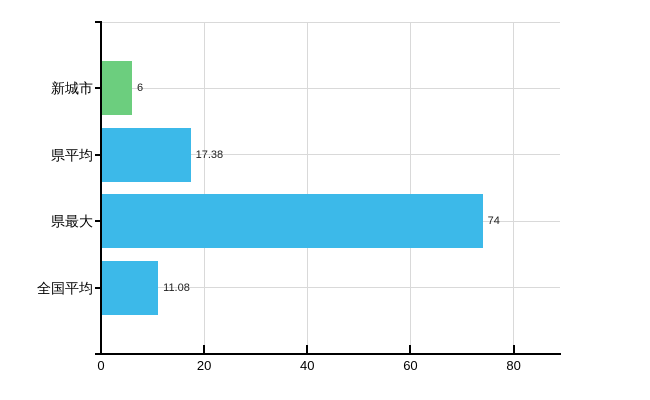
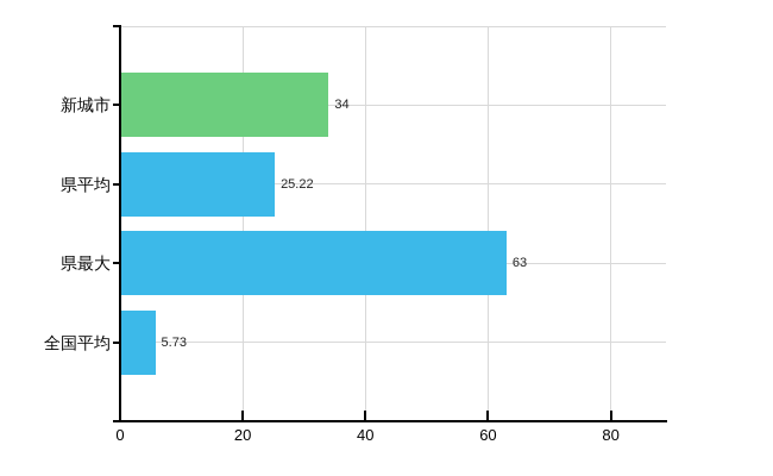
新城市: 6 -> 34
県平均: 17.38 -> 25.22
県最大: 74 -> 63
全国平均: 11.08 -> 5.73
